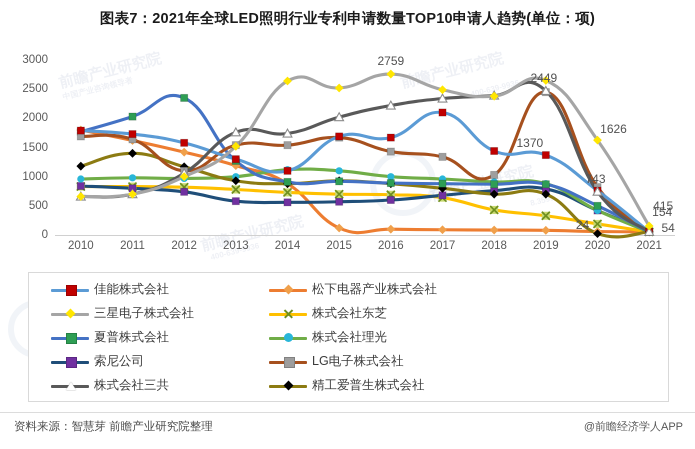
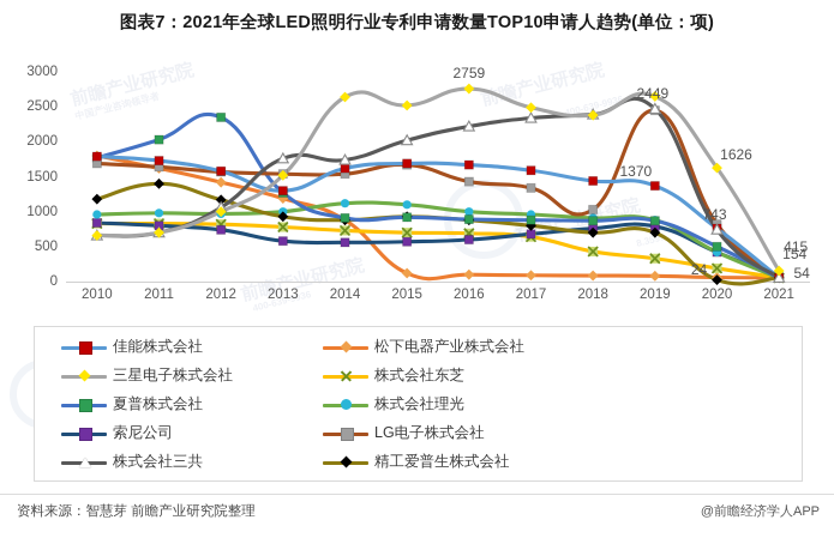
LG电子株式会社/2012: 1100 -> 1600
佳能株式会社/2014: 1100 -> 1600
佳能株式会社/2017: 2100 -> 1600
